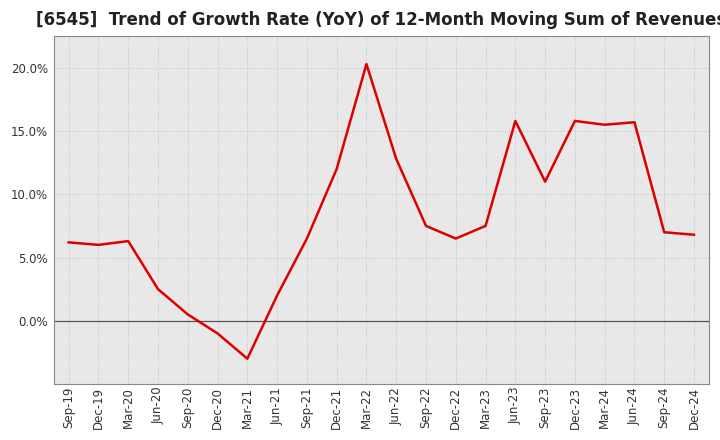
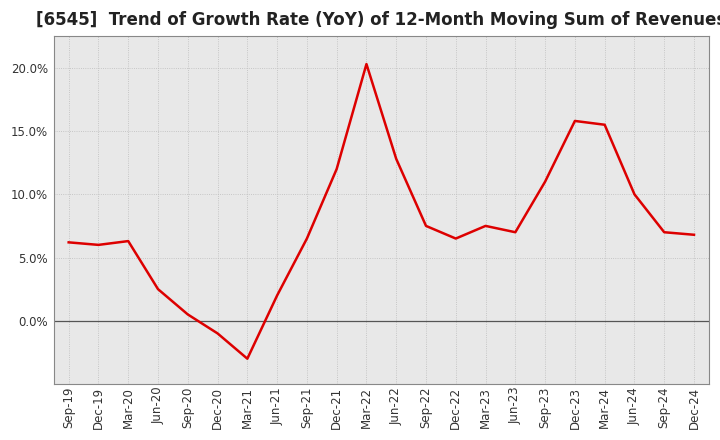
Jun-23: 15.8% -> 7.0%
Jun-24: 15.7% -> 10.0%
